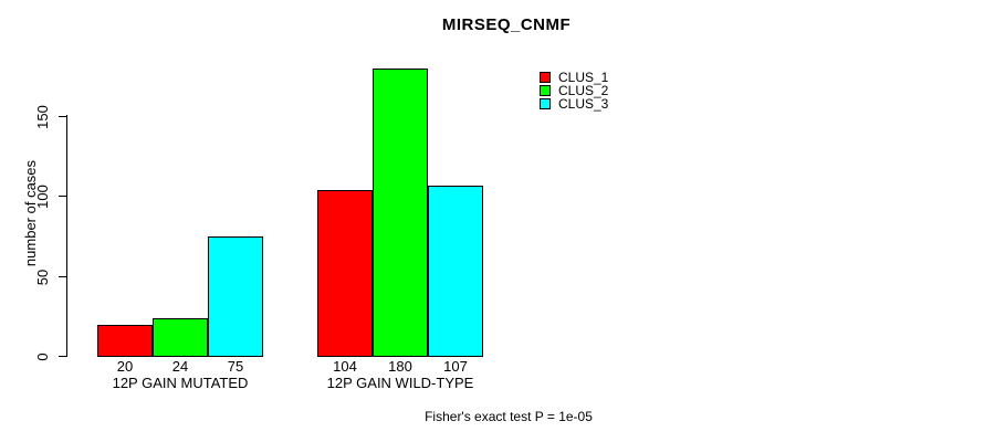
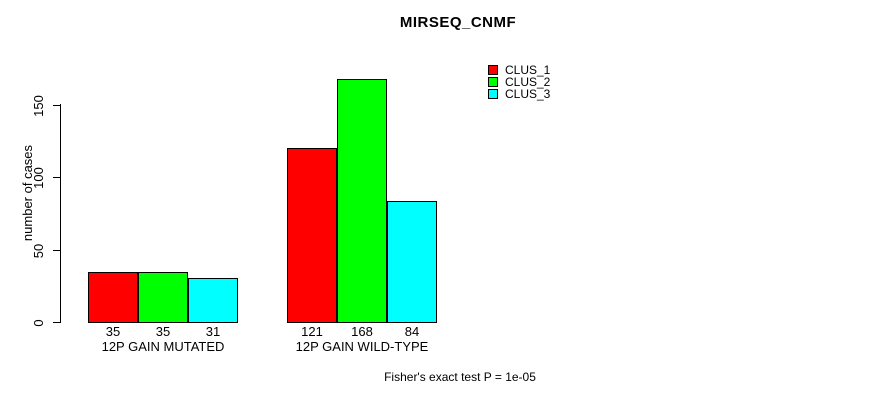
CLUS_1/12P GAIN MUTATED: 20 -> 35
CLUS_2/12P GAIN MUTATED: 24 -> 35
CLUS_3/12P GAIN MUTATED: 75 -> 31
CLUS_1/12P GAIN WILD-TYPE: 104 -> 121
CLUS_2/12P GAIN WILD-TYPE: 180 -> 168
CLUS_3/12P GAIN WILD-TYPE: 107 -> 84
